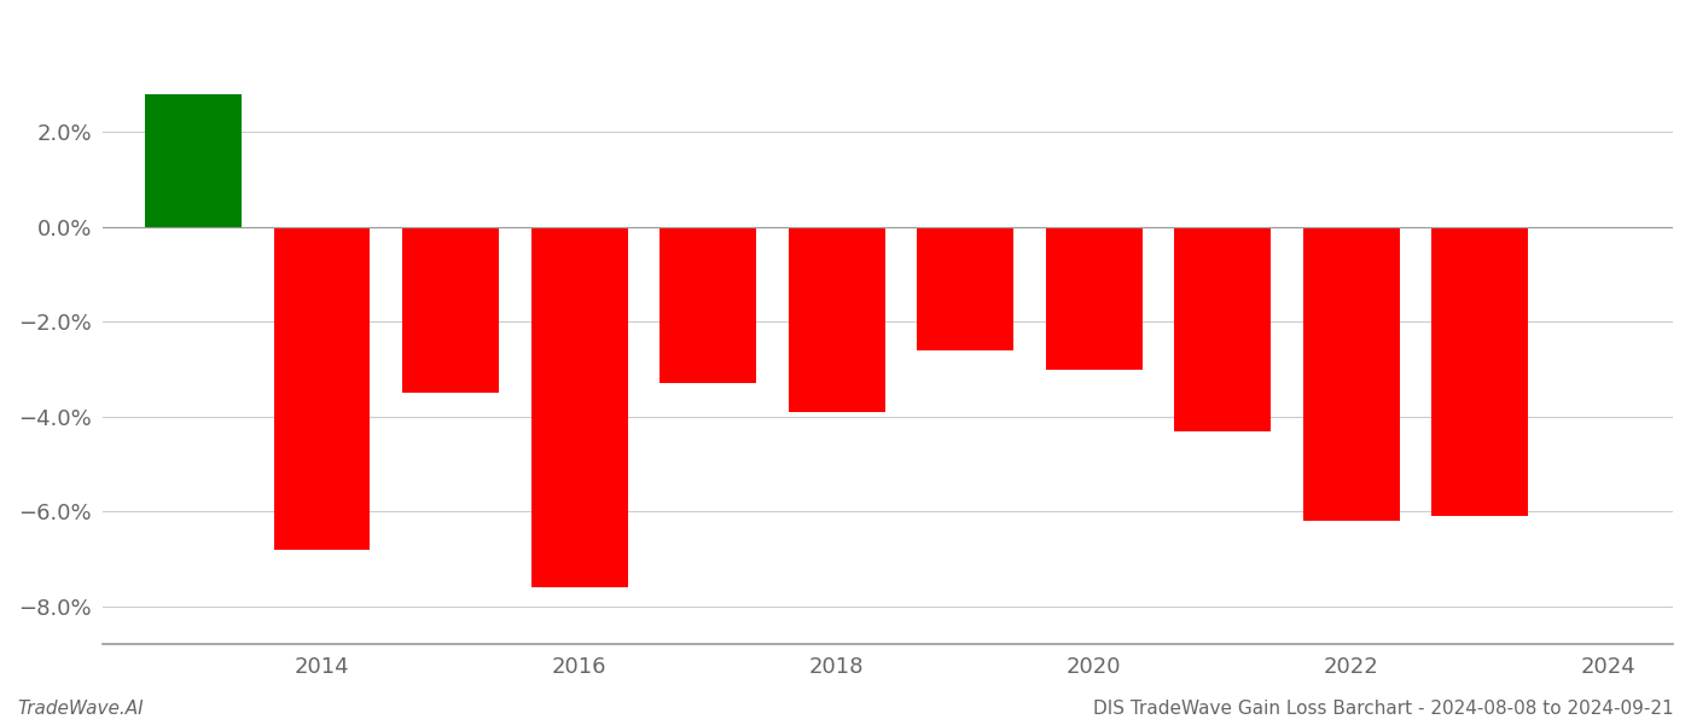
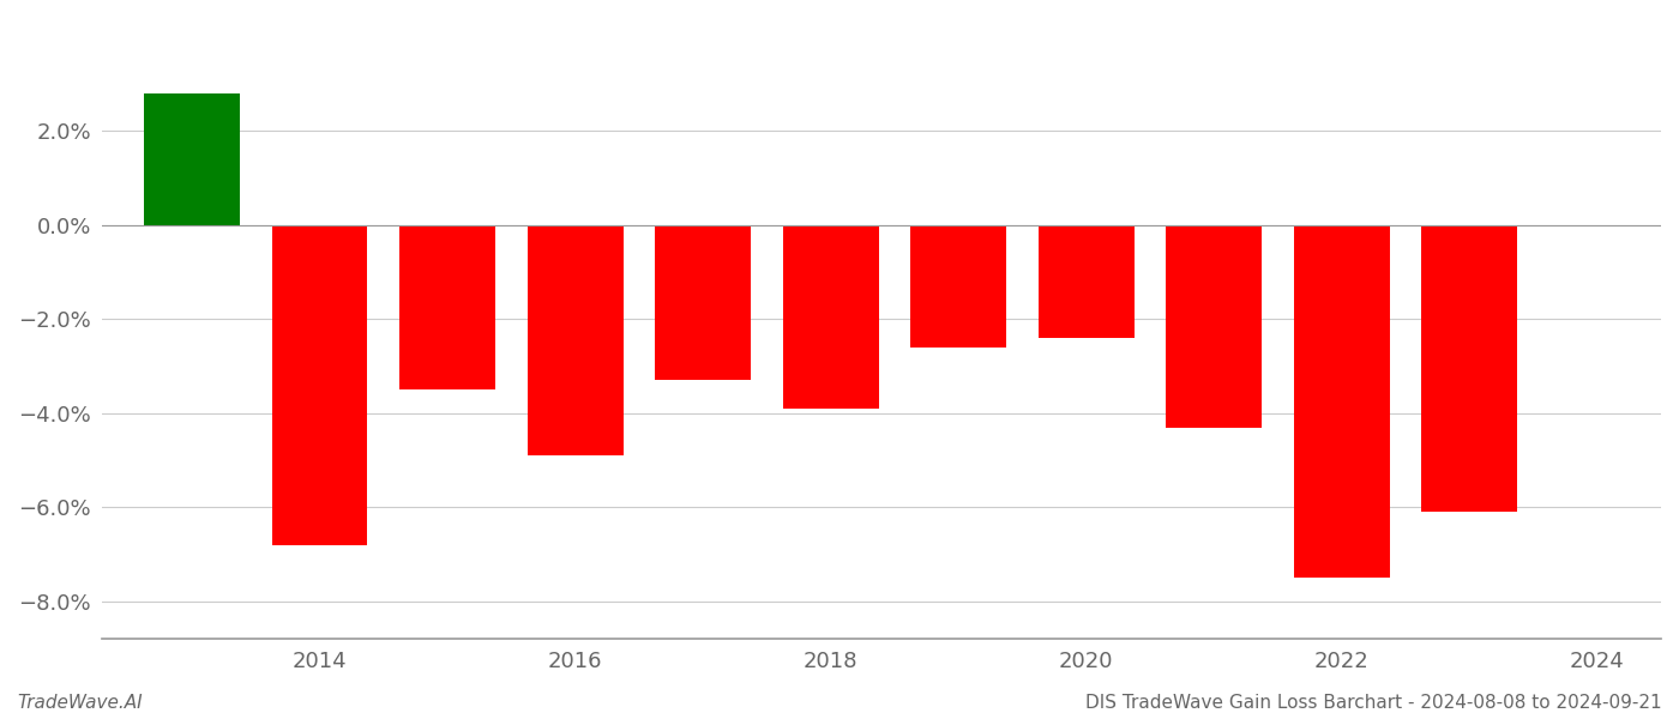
2016: -7.6% -> -4.9%
2020: -3.0% -> -2.4%
2022: -6.2% -> -7.5%
